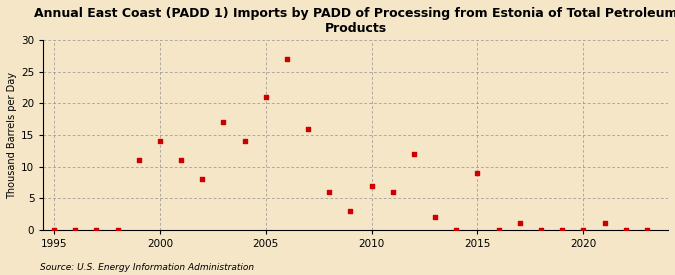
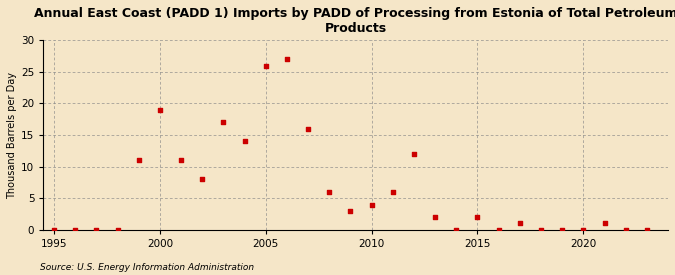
2000: 14 -> 19
2005: 21 -> 26
2010: 7 -> 4
2015: 9 -> 2
